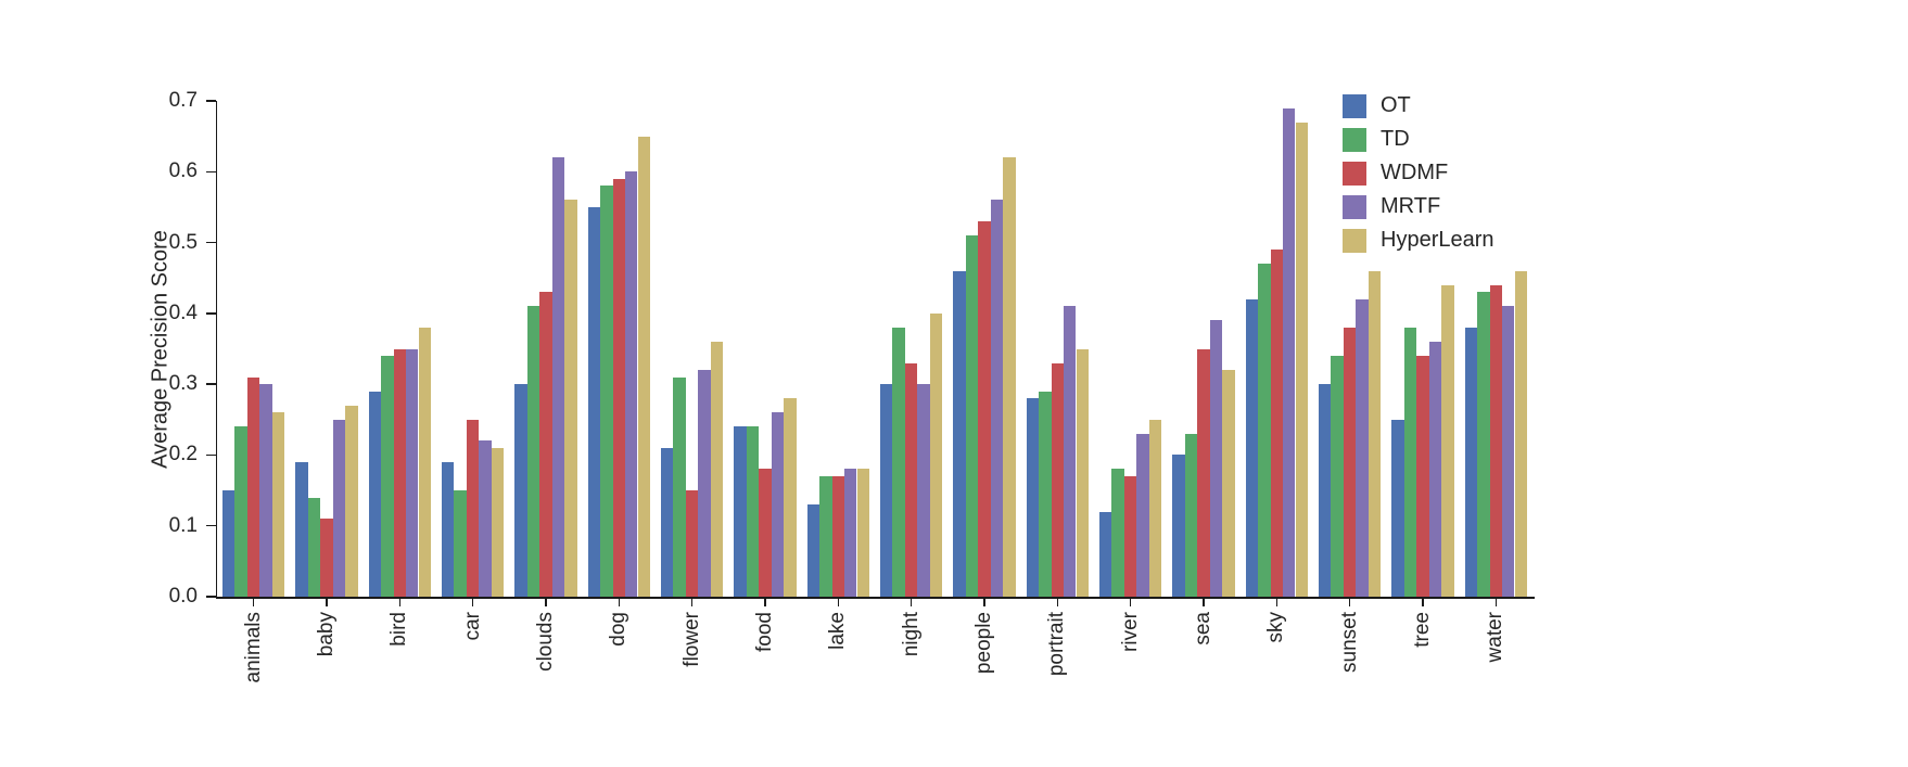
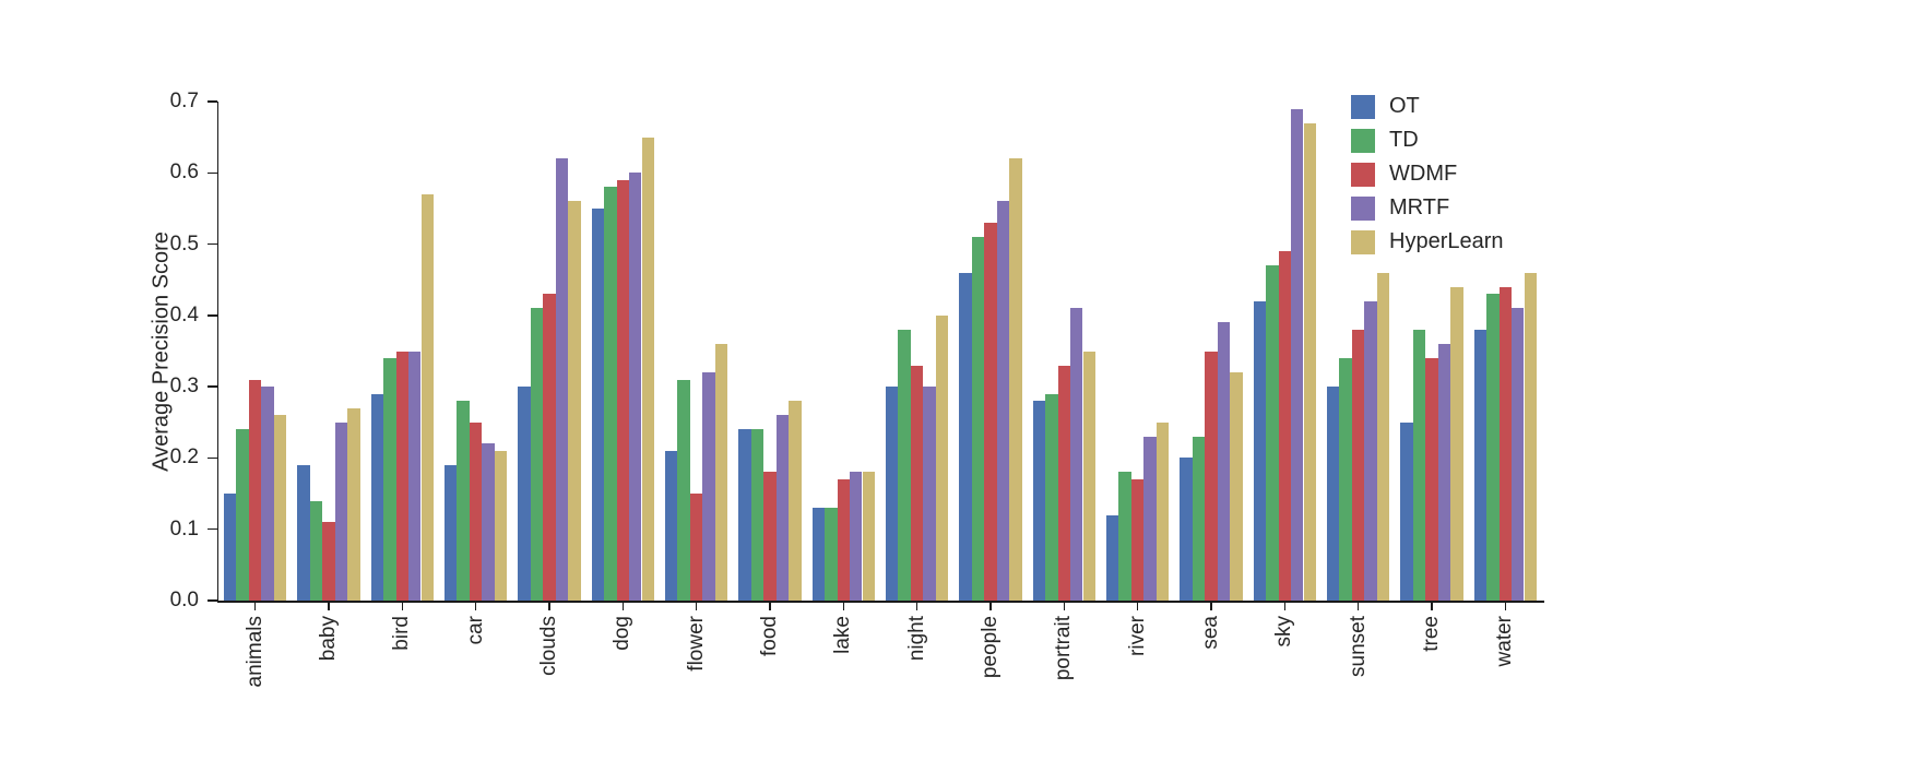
HyperLearn/bird: 0.38 -> 0.57
TD/car: 0.15 -> 0.28
TD/lake: 0.17 -> 0.13
